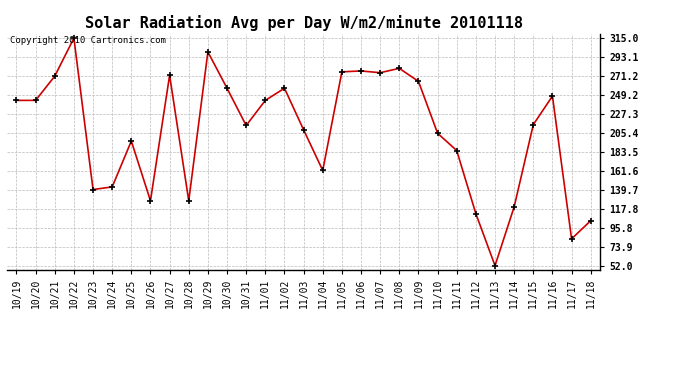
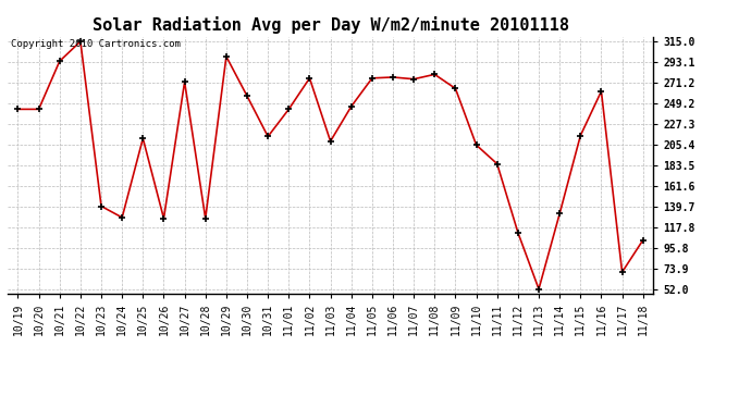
10/21: 271 -> 294
10/24: 143 -> 128
10/25: 196 -> 212
11/02: 257 -> 276
11/04: 162 -> 246
11/14: 120 -> 132
11/16: 248 -> 262
11/17: 83 -> 70
